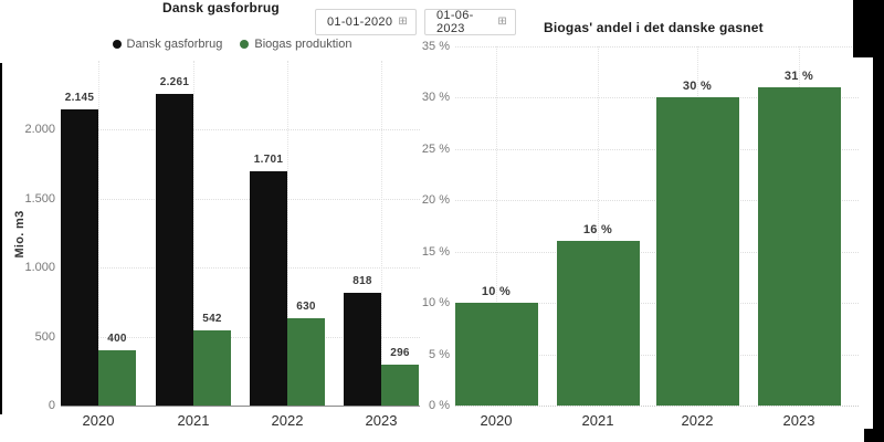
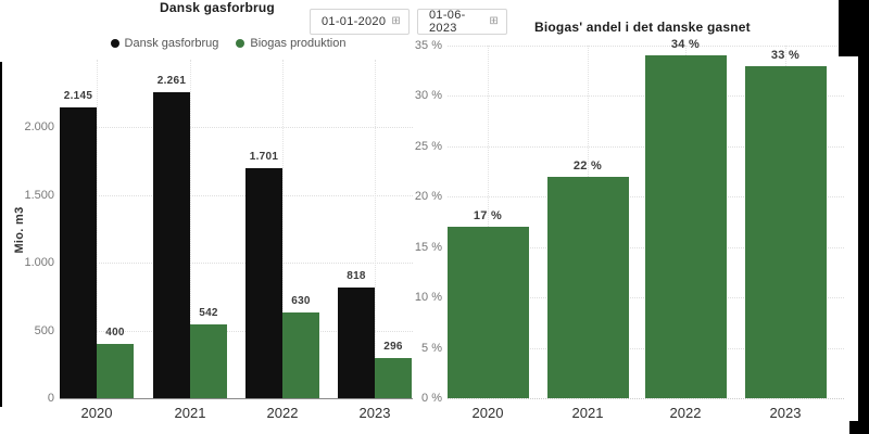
Biogas' andel i det danske gasnet/2020: 10 -> 17
Biogas' andel i det danske gasnet/2021: 16 -> 22
Biogas' andel i det danske gasnet/2022: 30 -> 34
Biogas' andel i det danske gasnet/2023: 31 -> 33
